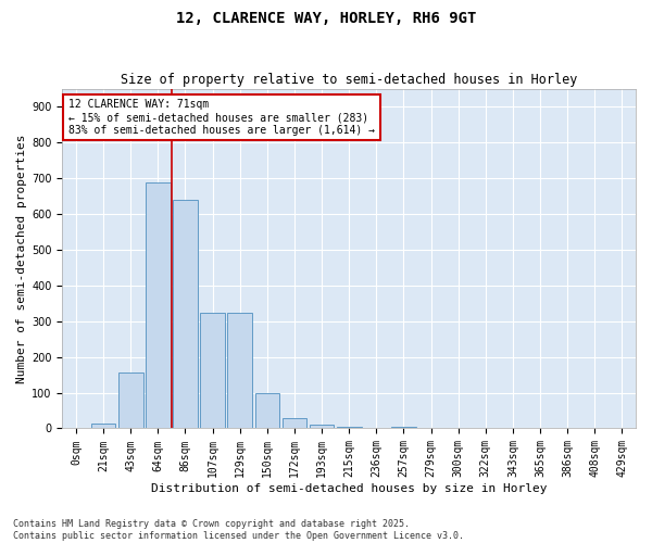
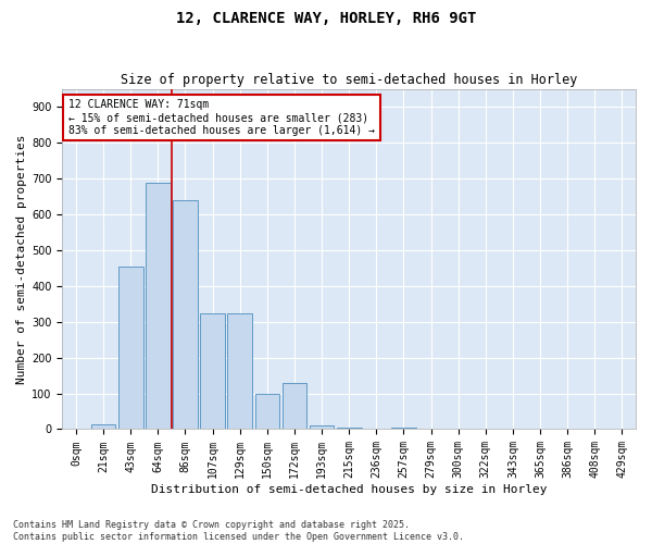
43sqm: 155 -> 455
172sqm: 30 -> 130
